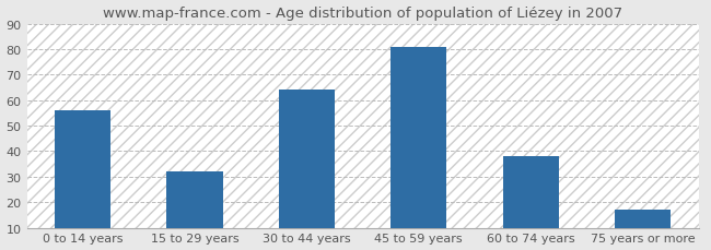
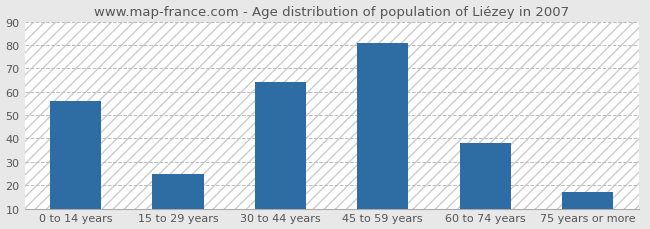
15 to 29 years: 32 -> 25
